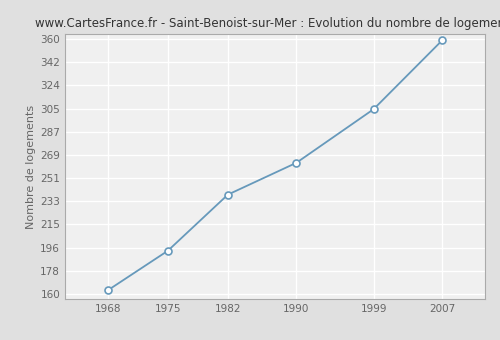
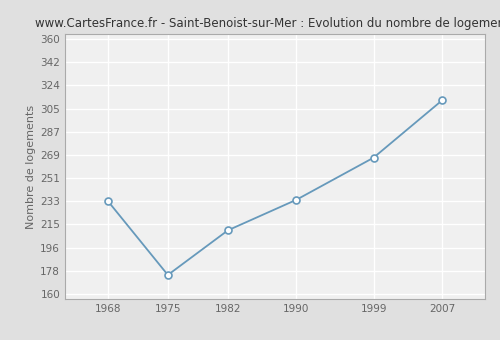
1968: 163 -> 233
1975: 194 -> 175
1982: 238 -> 210
1990: 263 -> 234
1999: 305 -> 267
2007: 359 -> 312
